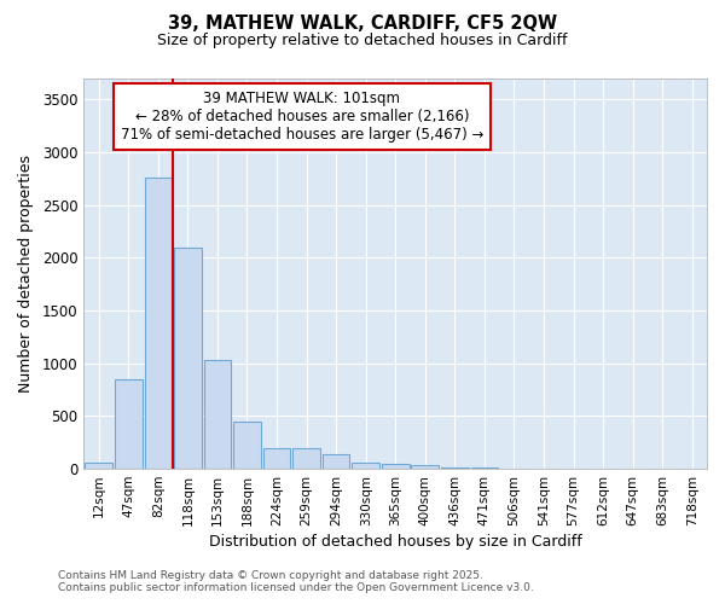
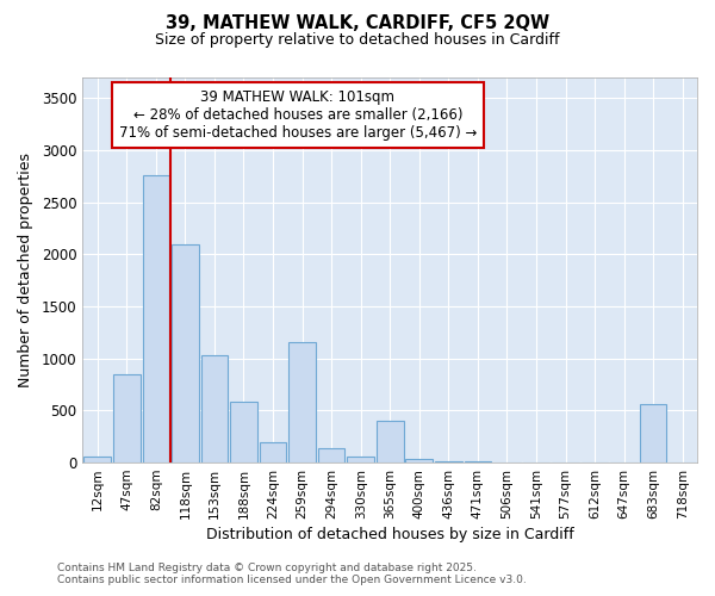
188sqm: 450 -> 580
259sqm: 200 -> 1160
365sqm: 50 -> 400
683sqm: 0 -> 560
